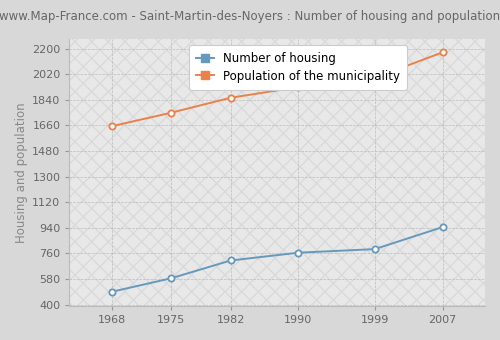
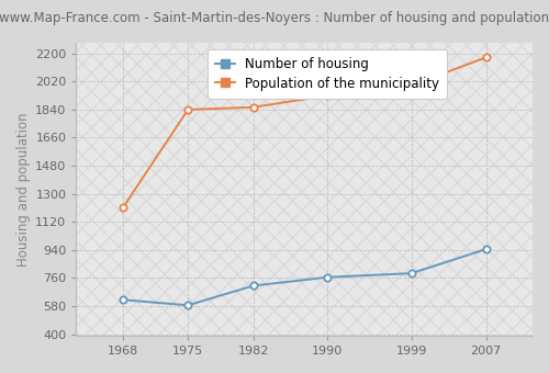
Number of housing/1968: 490 -> 620
Population of the municipality/1968: 1660 -> 1210
Population of the municipality/1975: 1750 -> 1840
